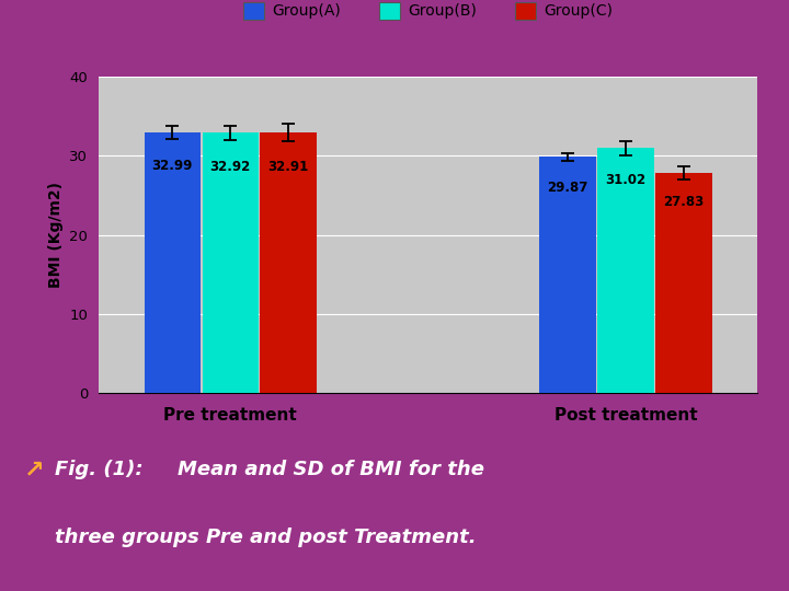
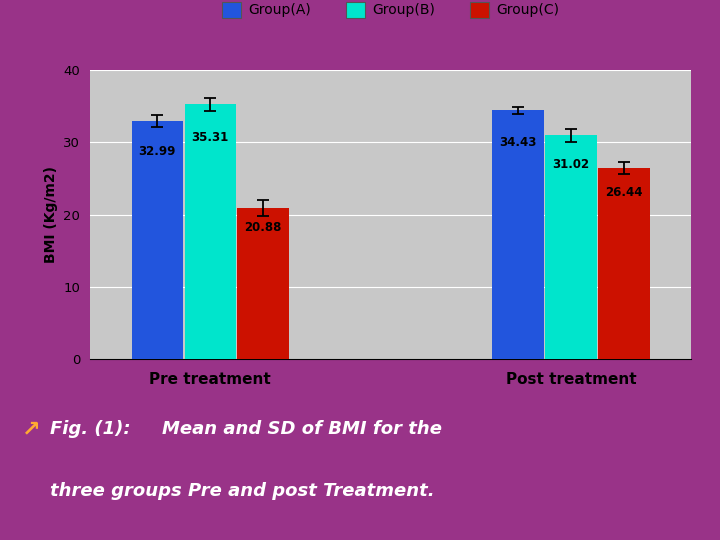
Group(B)/Pre treatment: 32.92 -> 35.31
Group(C)/Pre treatment: 32.91 -> 20.88
Group(A)/Post treatment: 29.87 -> 34.43
Group(C)/Post treatment: 27.83 -> 26.44
